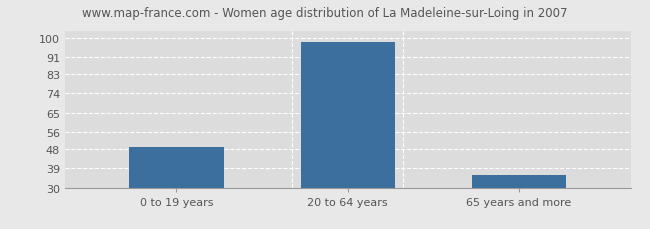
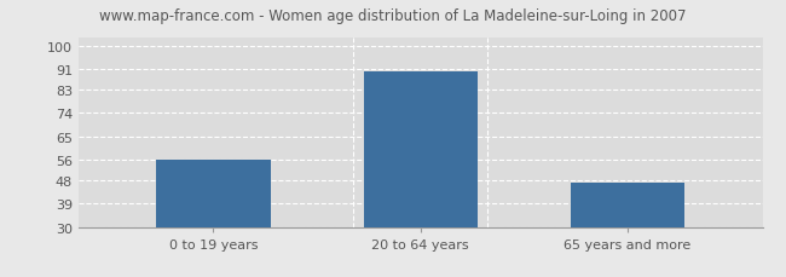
0 to 19 years: 49 -> 56
20 to 64 years: 98 -> 90
65 years and more: 36 -> 47
